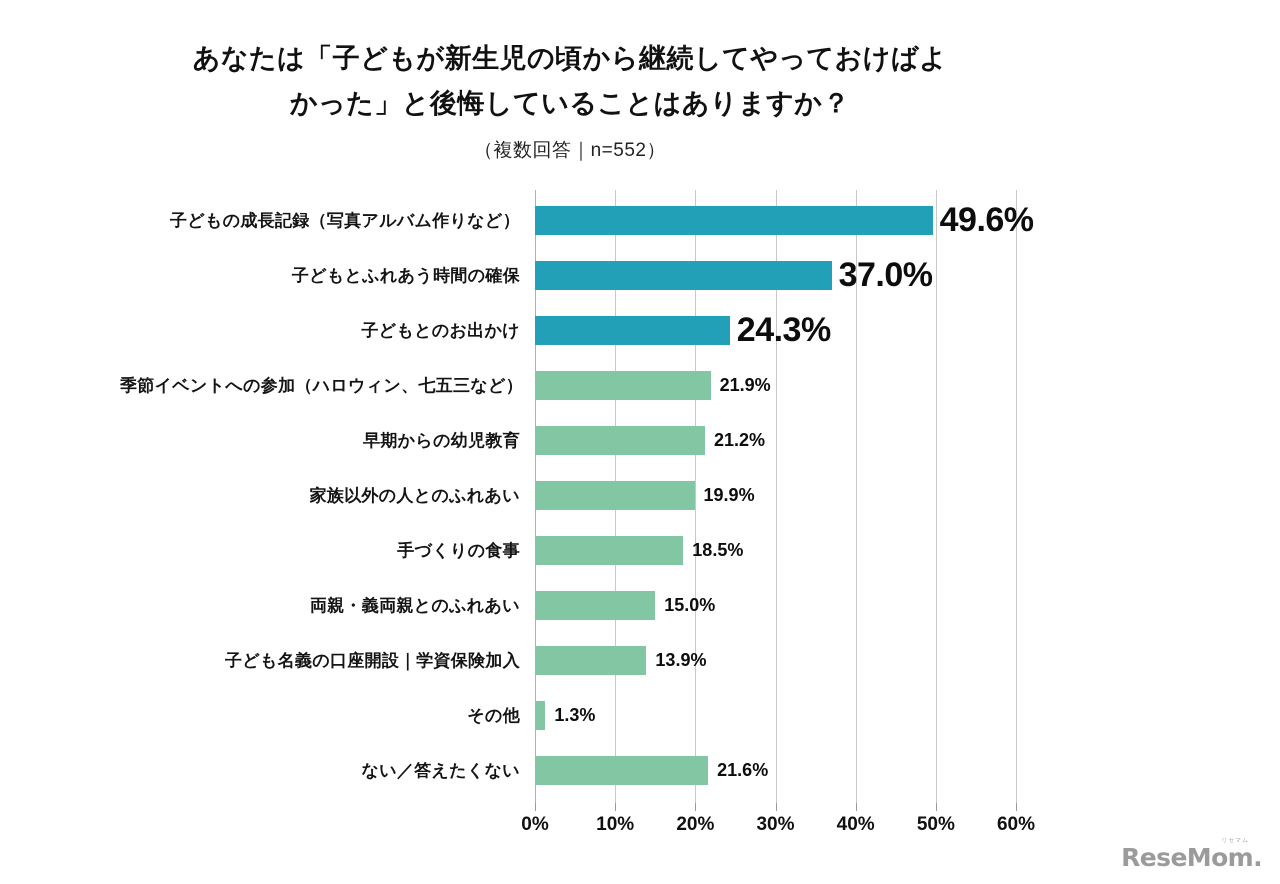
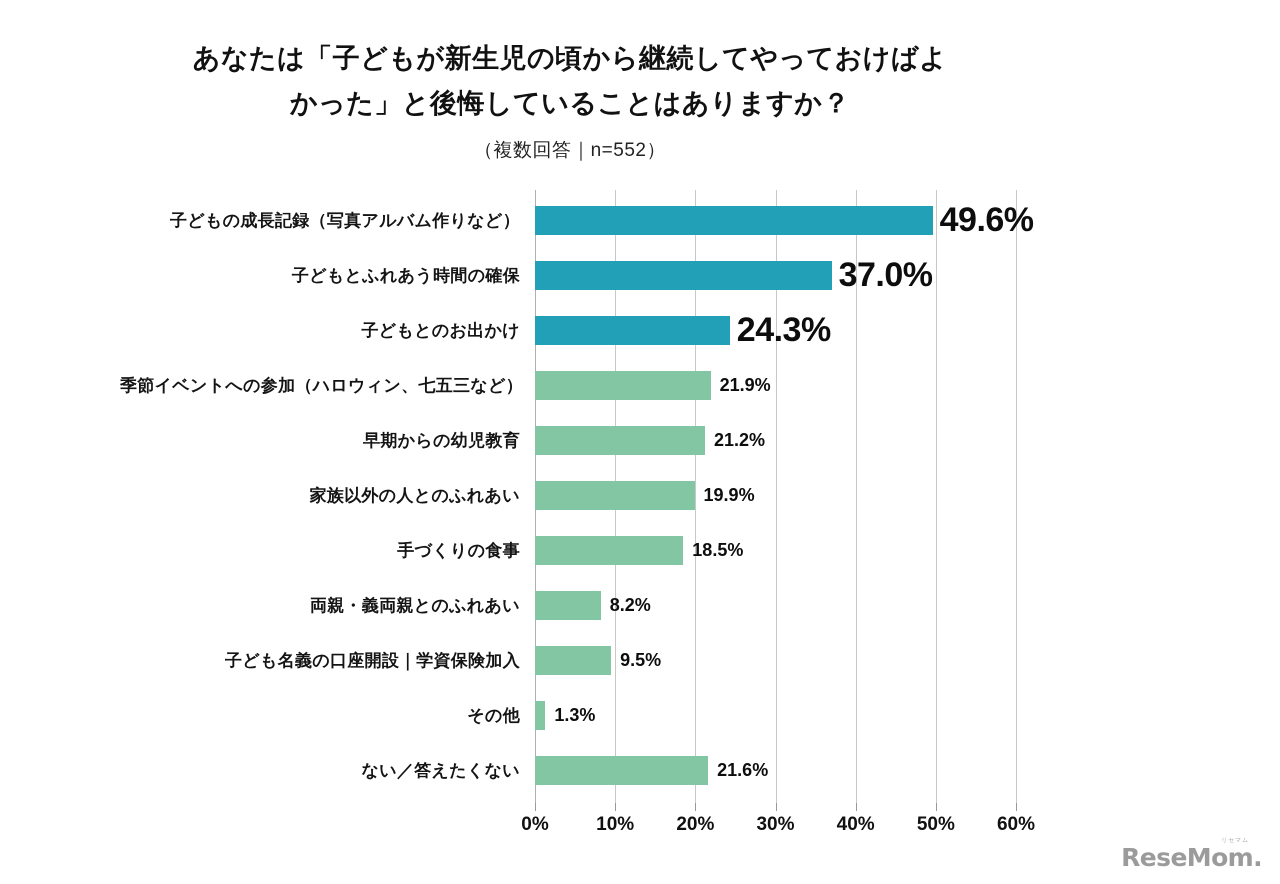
両親・義両親とのふれあい: 15.0% -> 8.2%
子ども名義の口座開設｜学資保険加入: 13.9% -> 9.5%
